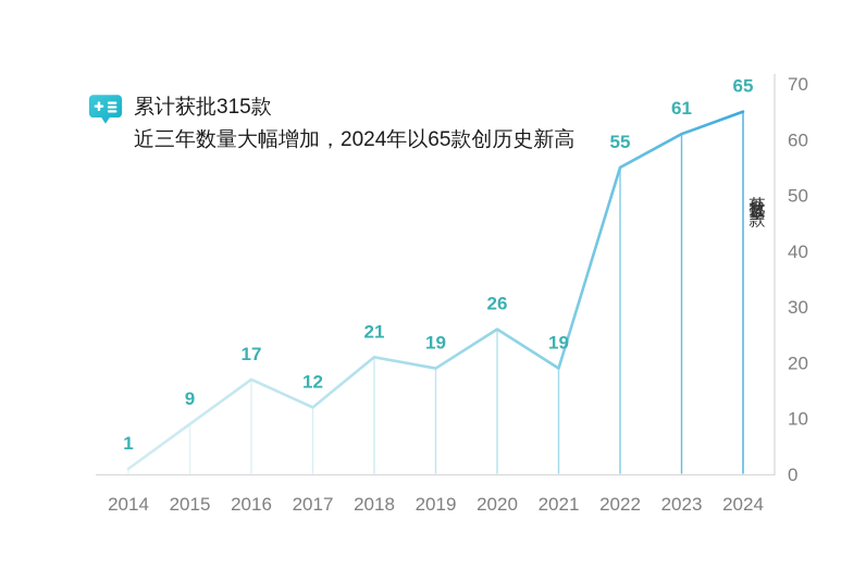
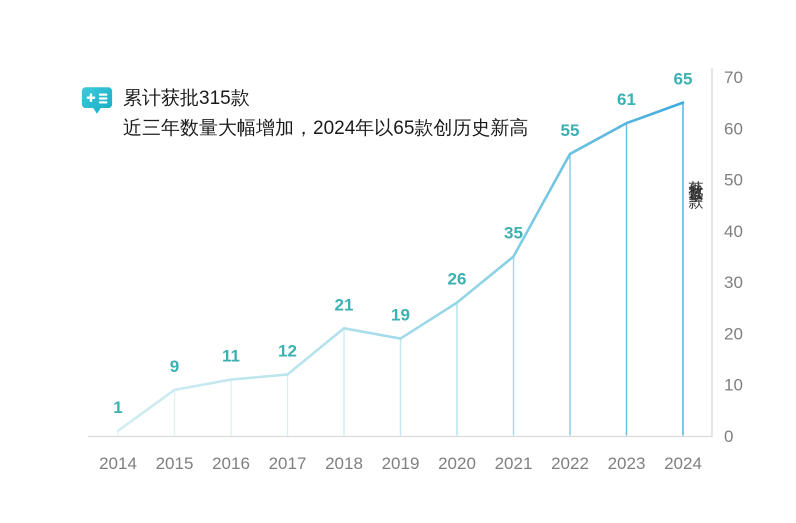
2016: 17 -> 11
2021: 19 -> 35
